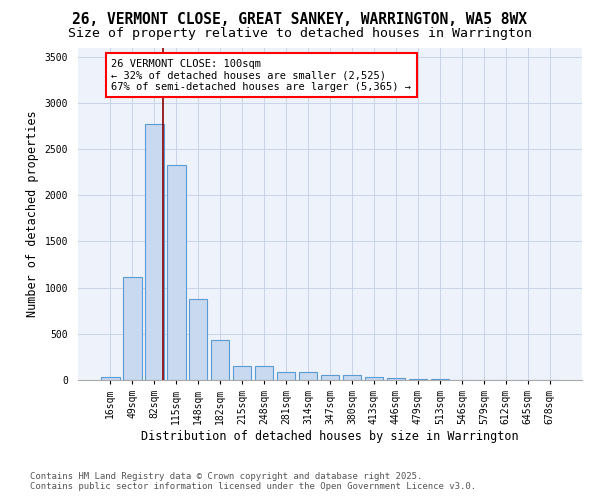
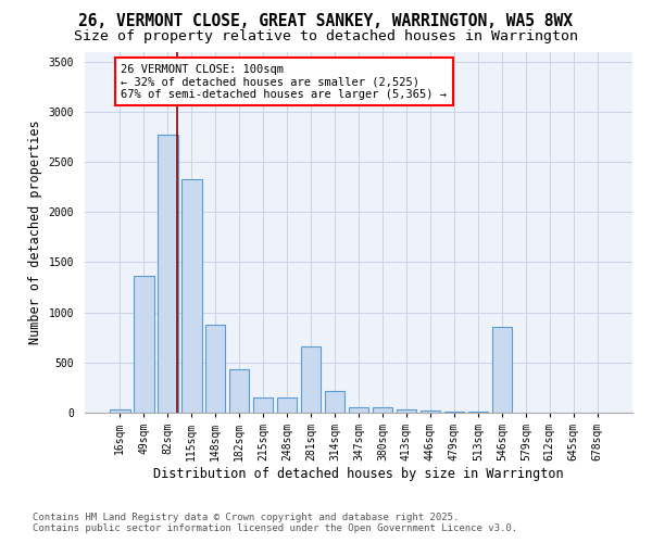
49sqm: 1110 -> 1360
281sqm: 90 -> 660
314sqm: 90 -> 220
546sqm: 0 -> 860
